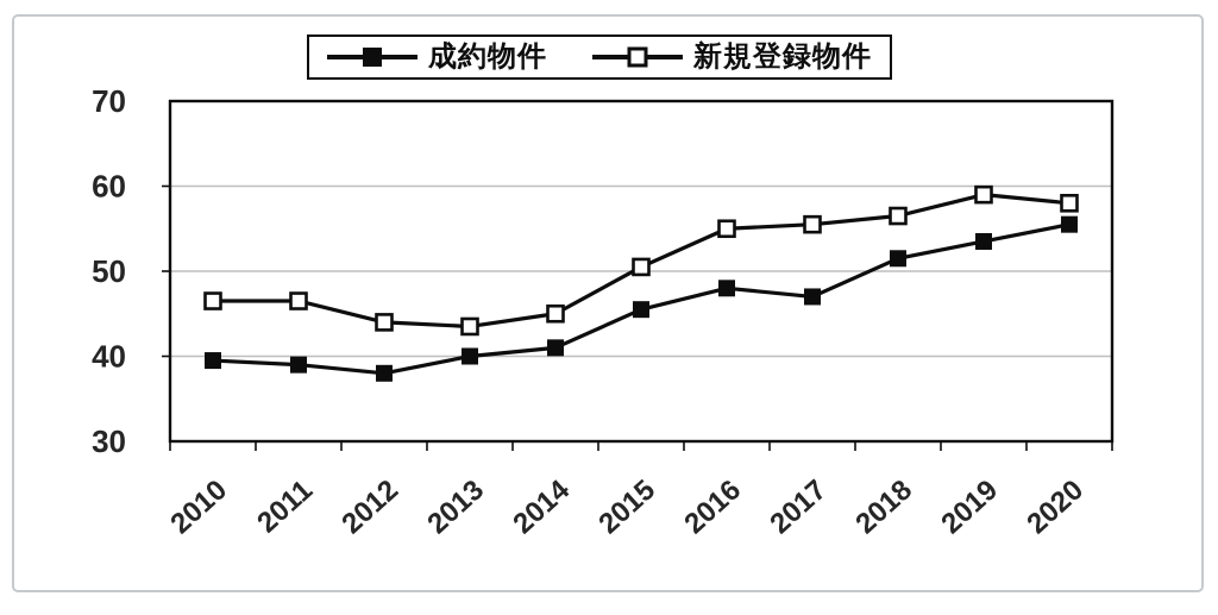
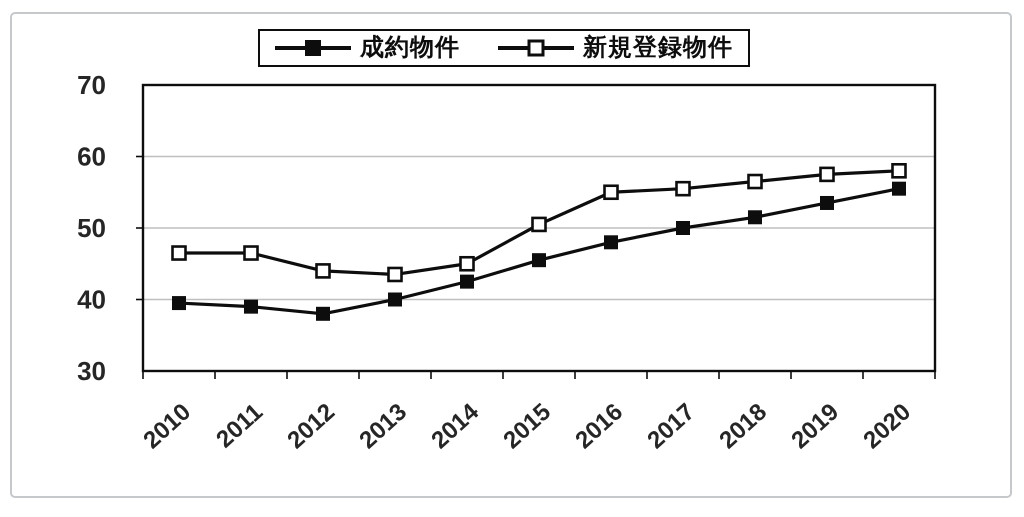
成約物件/2014: 41 -> 42
成約物件/2017: 47 -> 50
新規登録物件/2019: 59 -> 58
